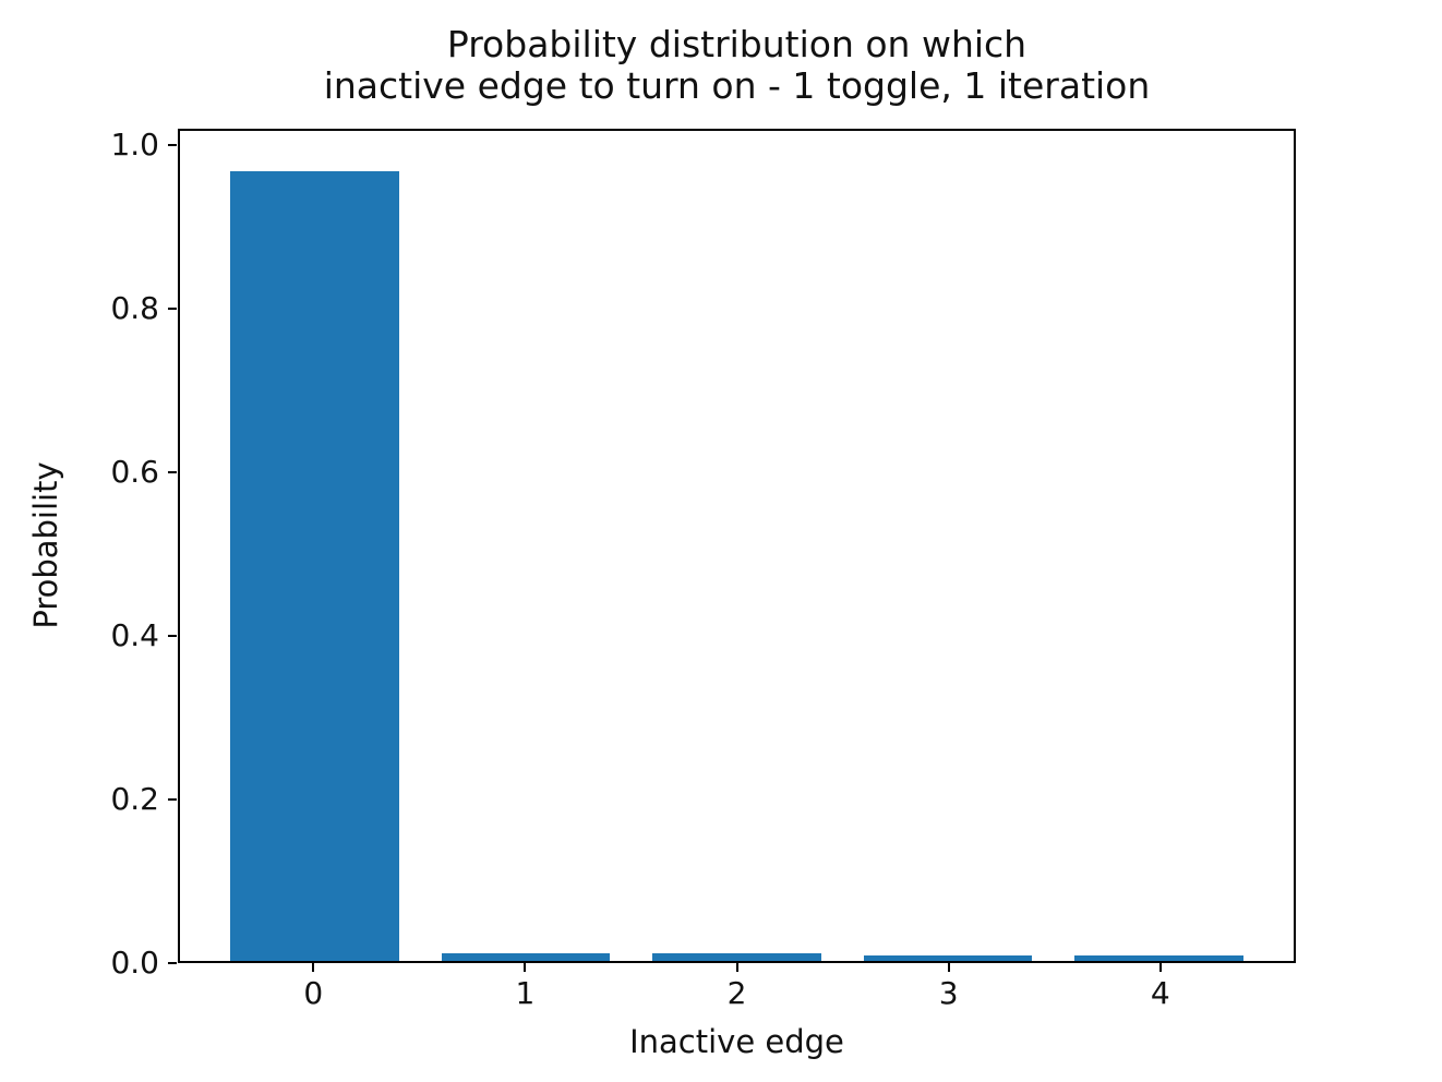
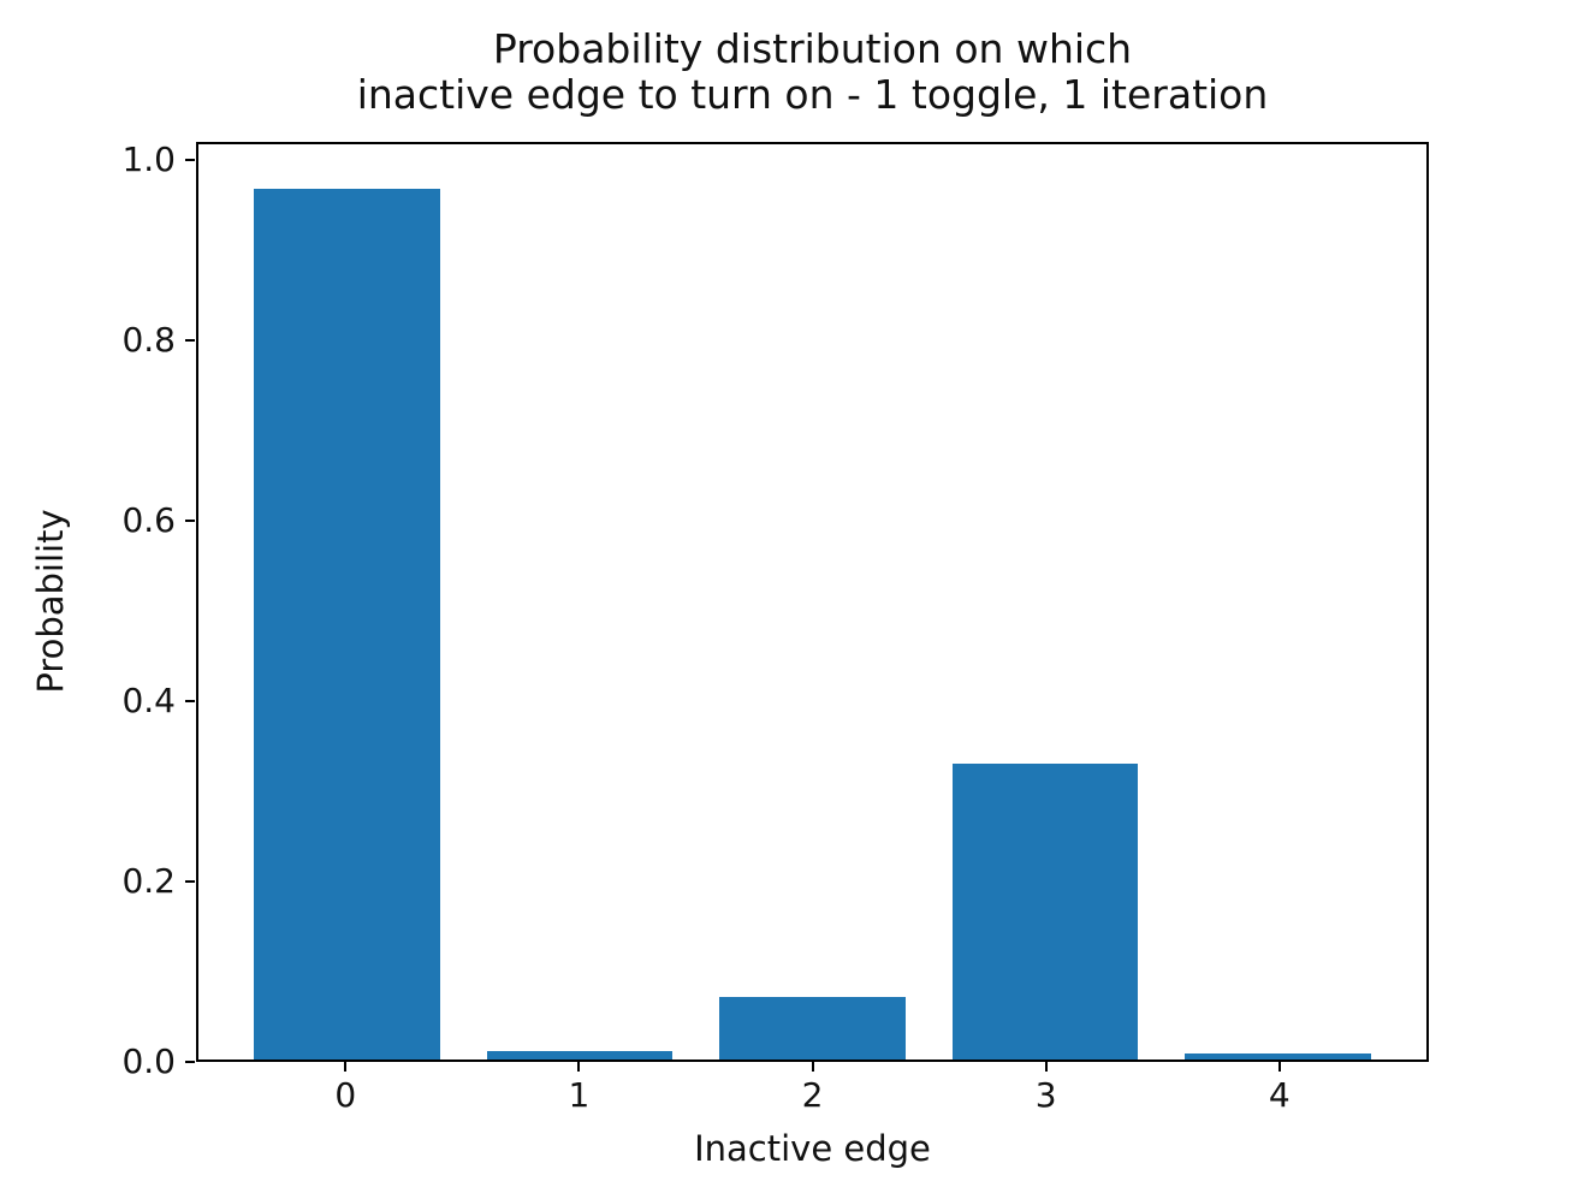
2: 0.01 -> 0.07
3: 0.01 -> 0.33
